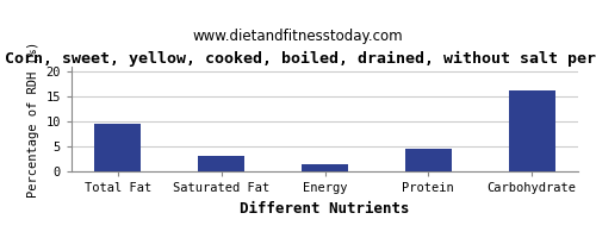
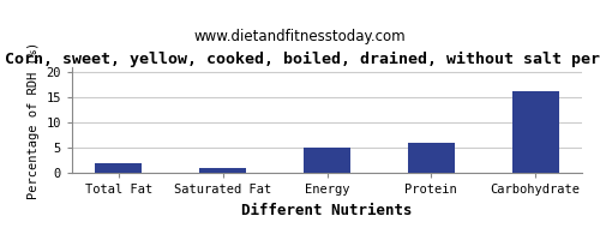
Total Fat: 9.5 -> 2.0
Saturated Fat: 3.0 -> 1.0
Energy: 1.5 -> 5.0
Protein: 4.5 -> 6.0
